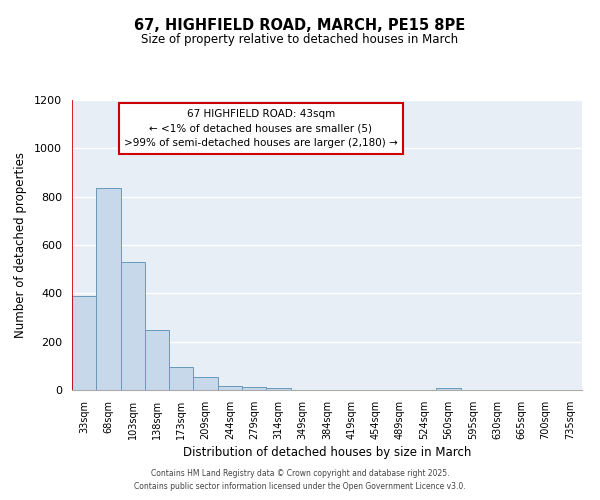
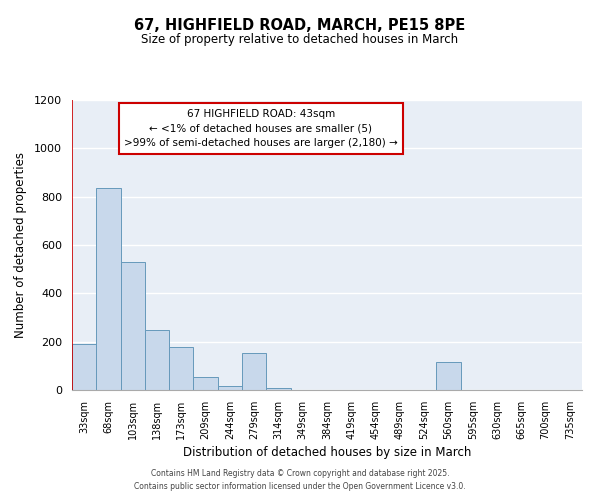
33sqm: 390 -> 190
173sqm: 97 -> 180
279sqm: 13 -> 155
560sqm: 7 -> 115
